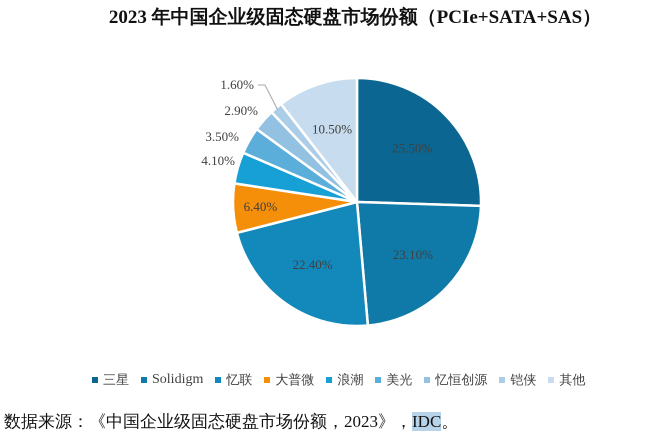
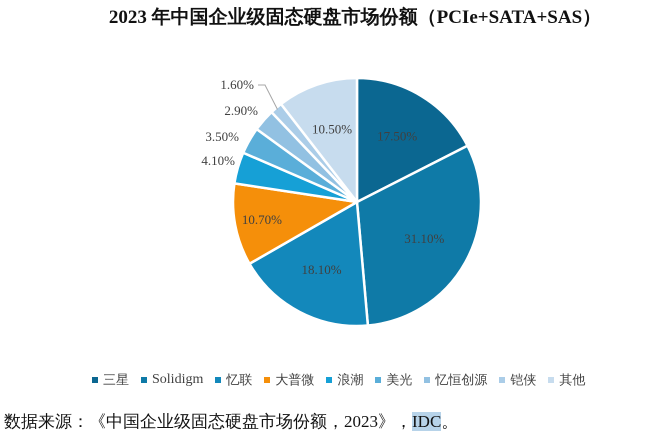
三星: 25.50% -> 17.50%
Solidigm: 23.10% -> 31.10%
忆联: 22.40% -> 18.10%
大普微: 6.40% -> 10.70%
